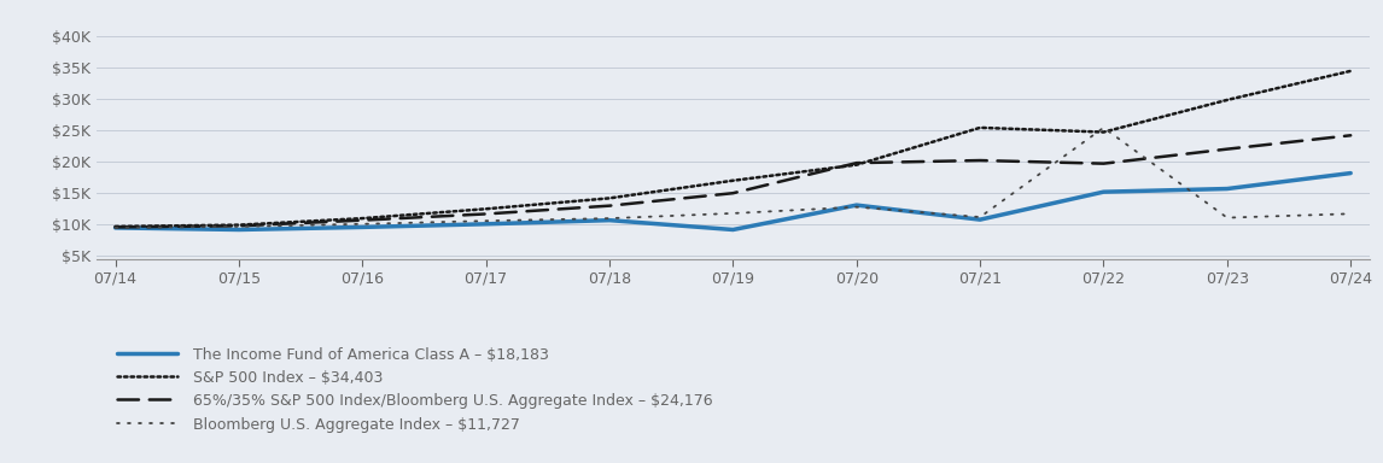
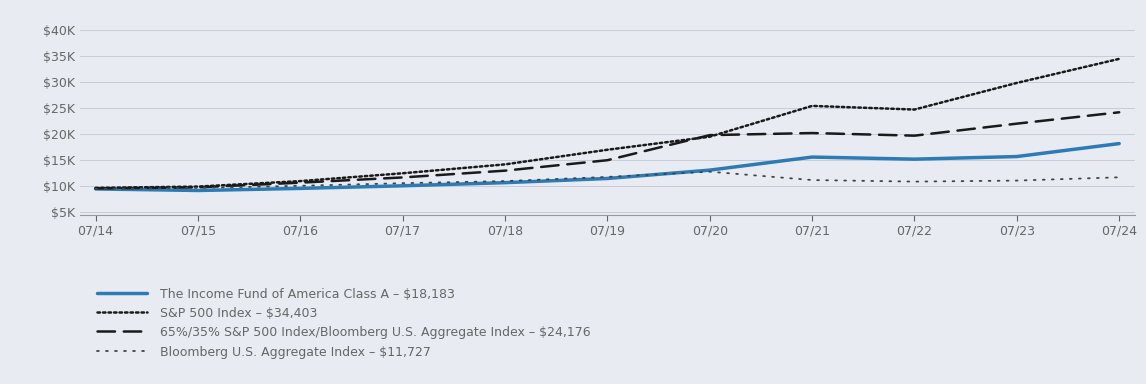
The Income Fund of America Class A – $18,183/07/19: $9.2K -> $11.5K
The Income Fund of America Class A – $18,183/07/21: $10.8K -> $15.6K
Bloomberg U.S. Aggregate Index – $11,727/07/22: $25.4K -> $10.9K
